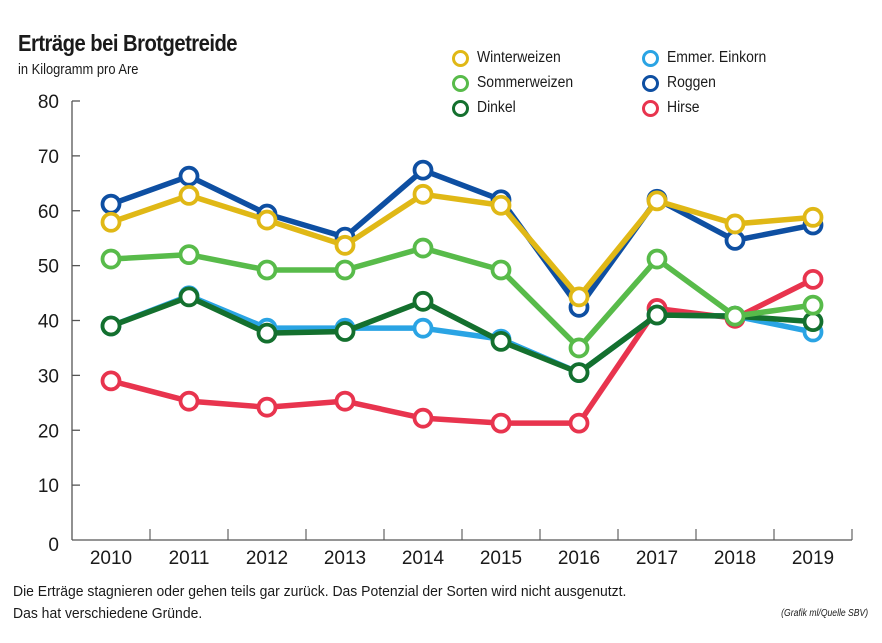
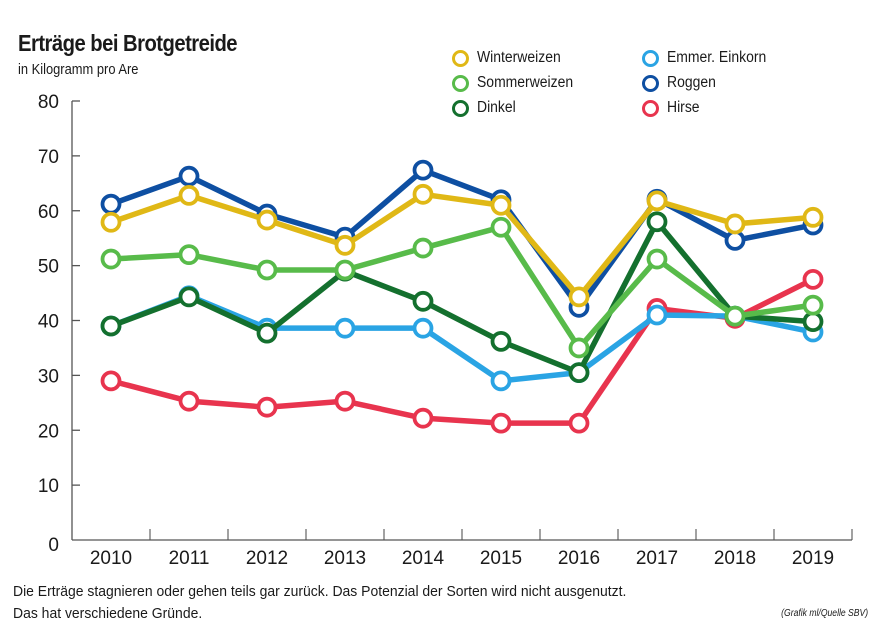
Dinkel/2013: 38 -> 49
Emmer. Einkorn/2015: 37 -> 29
Sommerweizen/2015: 49 -> 57
Dinkel/2017: 41 -> 58
